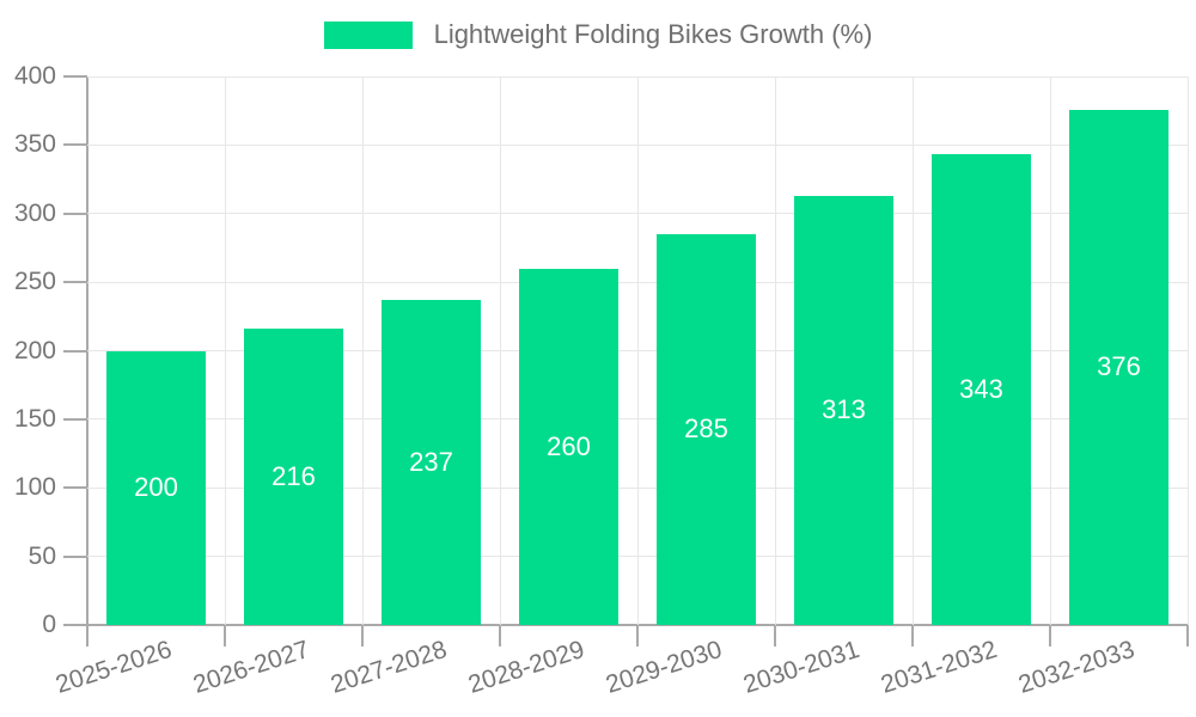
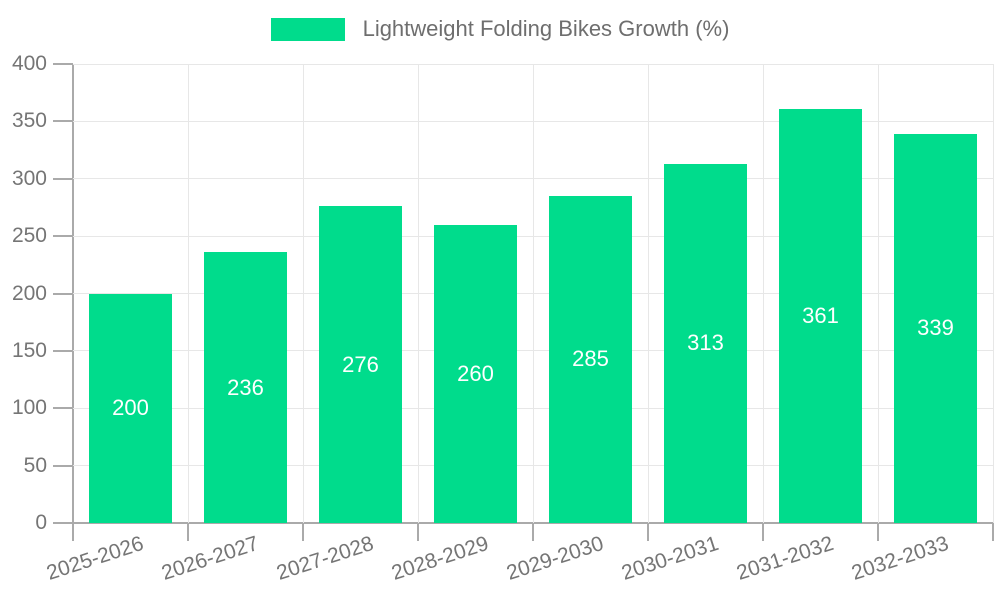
2026-2027: 216 -> 236
2027-2028: 237 -> 276
2031-2032: 343 -> 361
2032-2033: 376 -> 339
